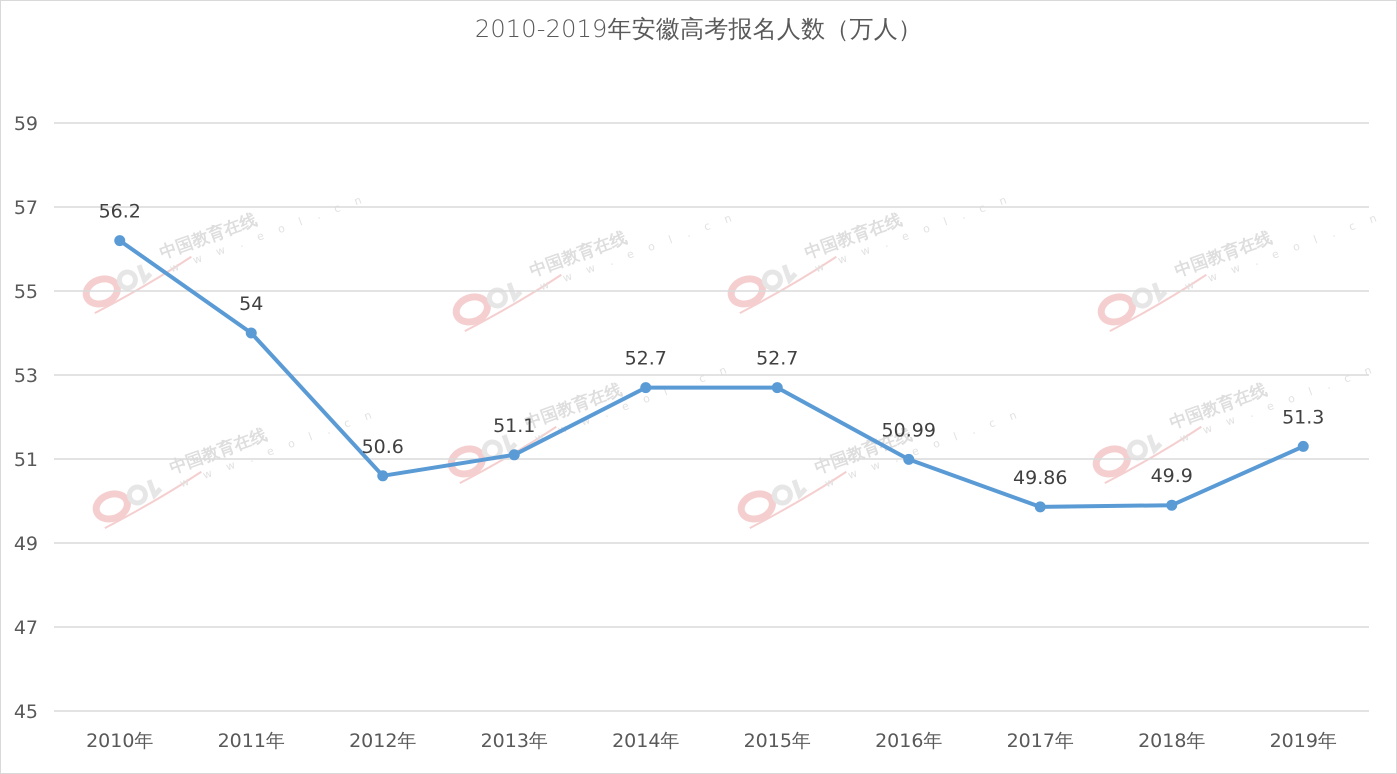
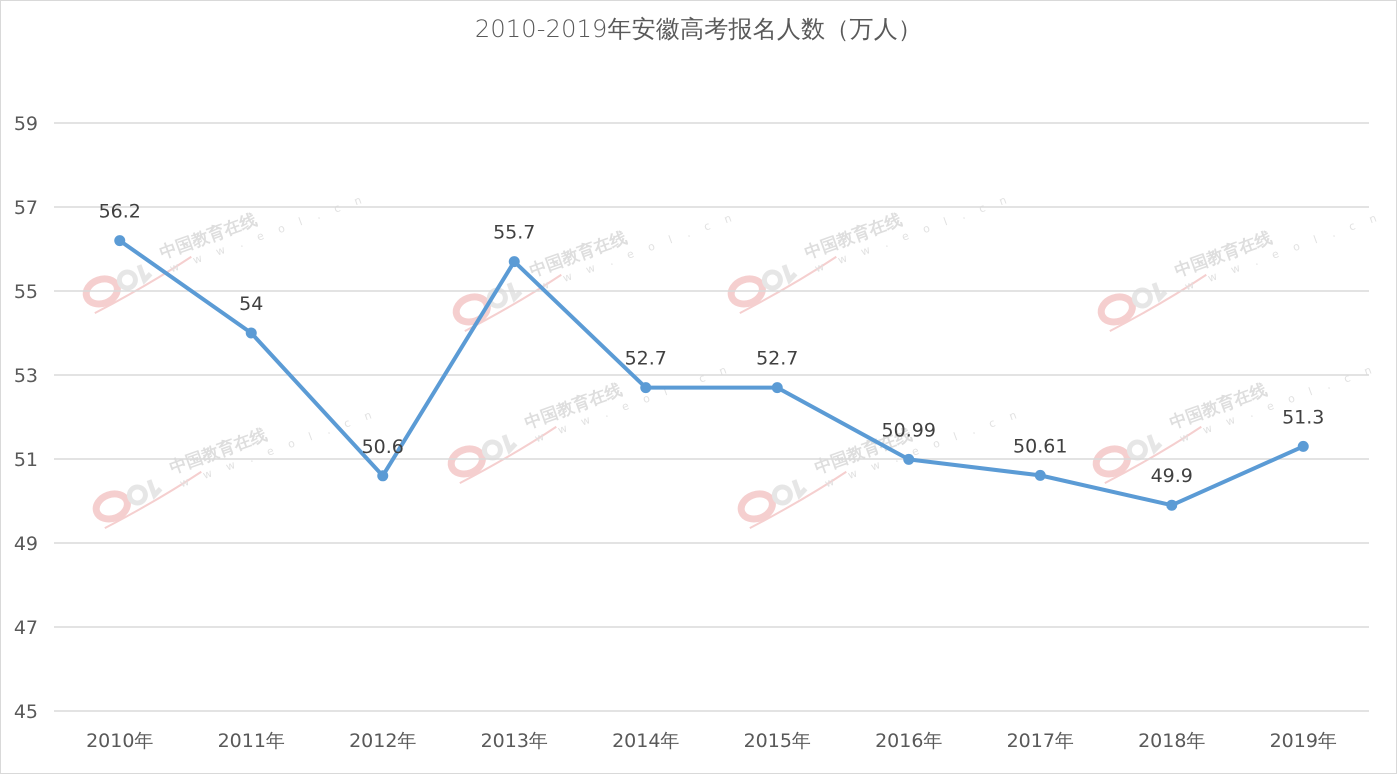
2013年: 51.1 -> 55.7
2017年: 49.86 -> 50.61
